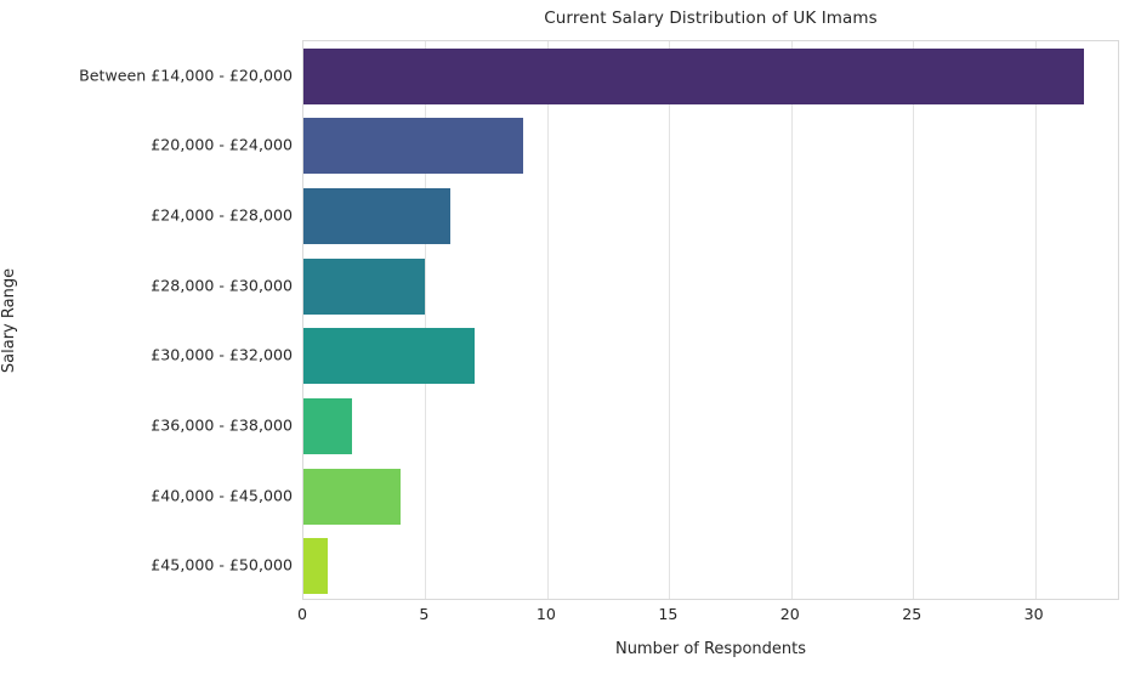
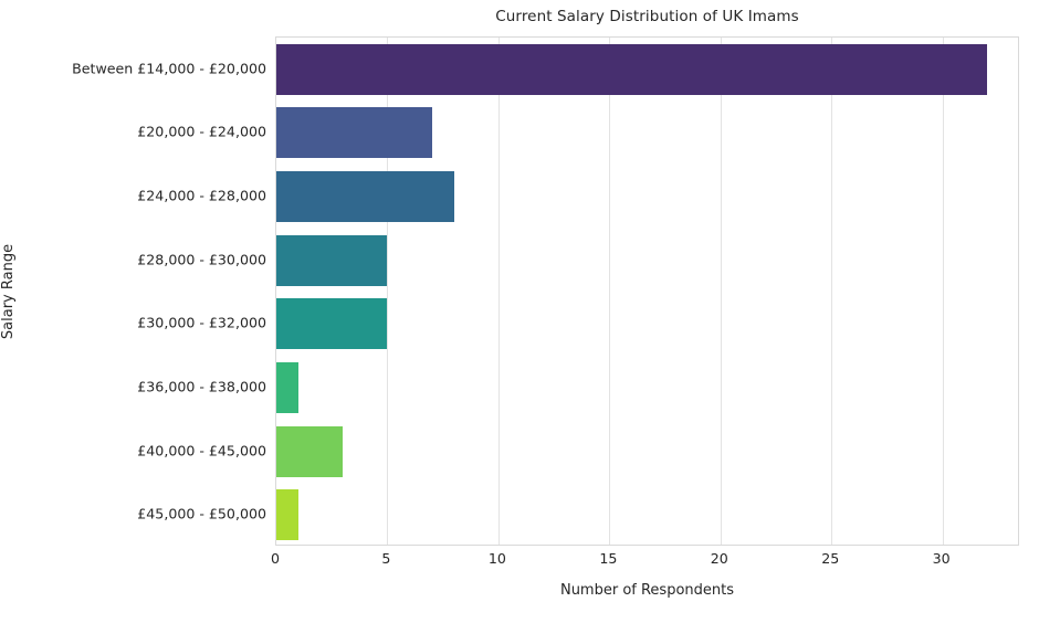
£20,000 - £24,000: 9 -> 7
£24,000 - £28,000: 6 -> 8
£30,000 - £32,000: 7 -> 5
£36,000 - £38,000: 2 -> 1
£40,000 - £45,000: 4 -> 3
